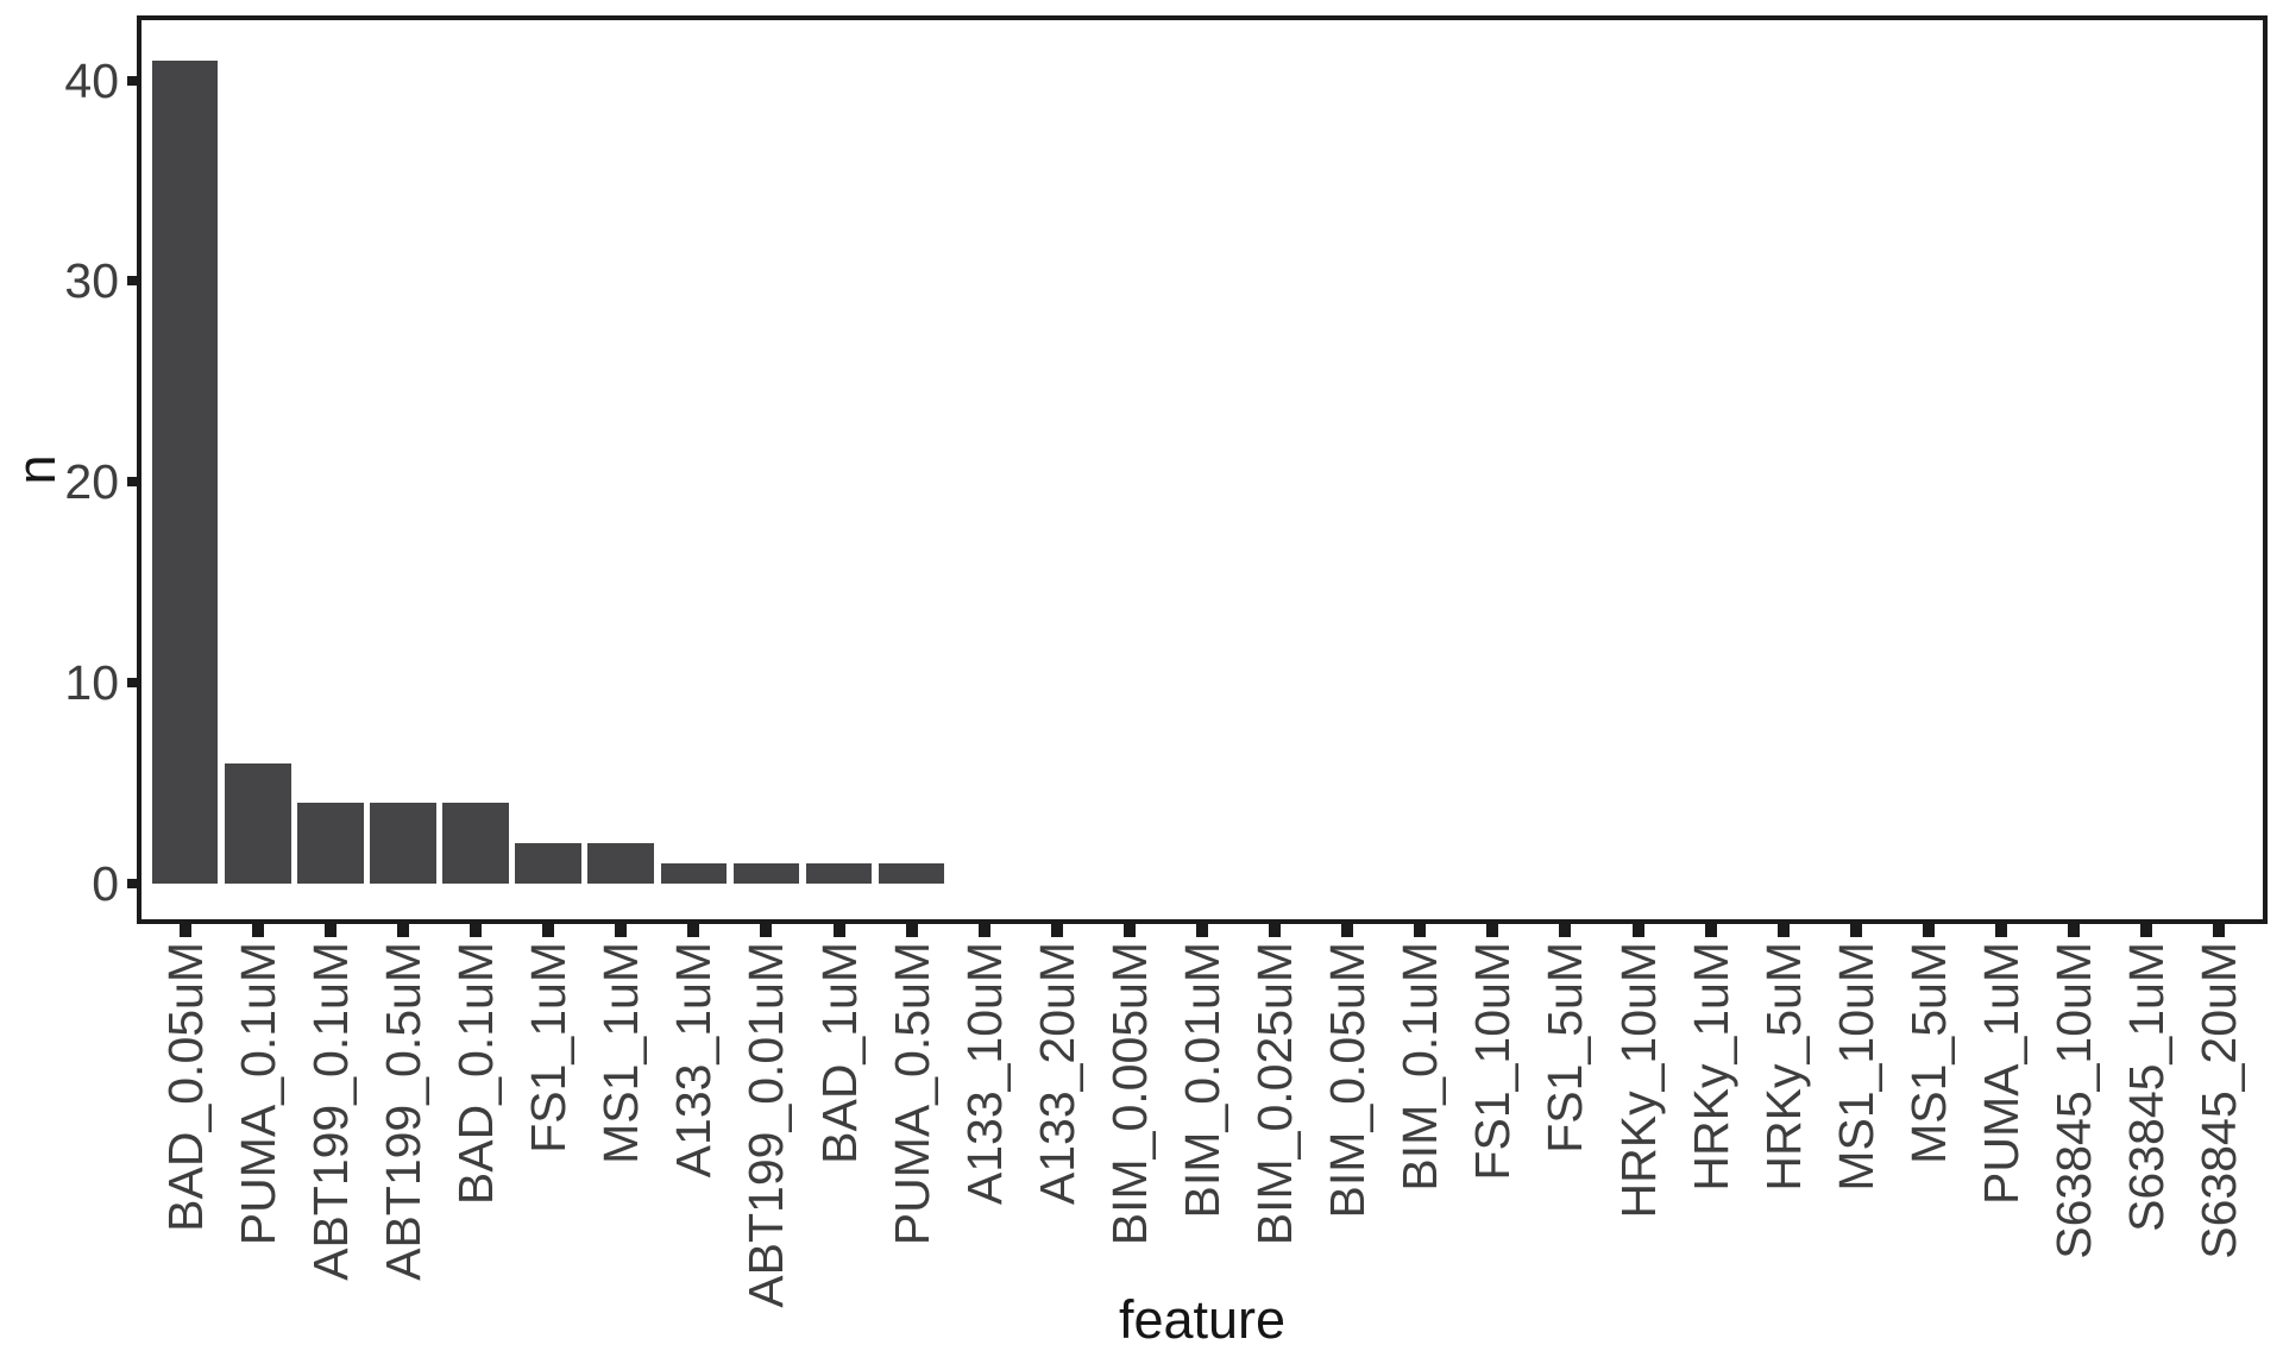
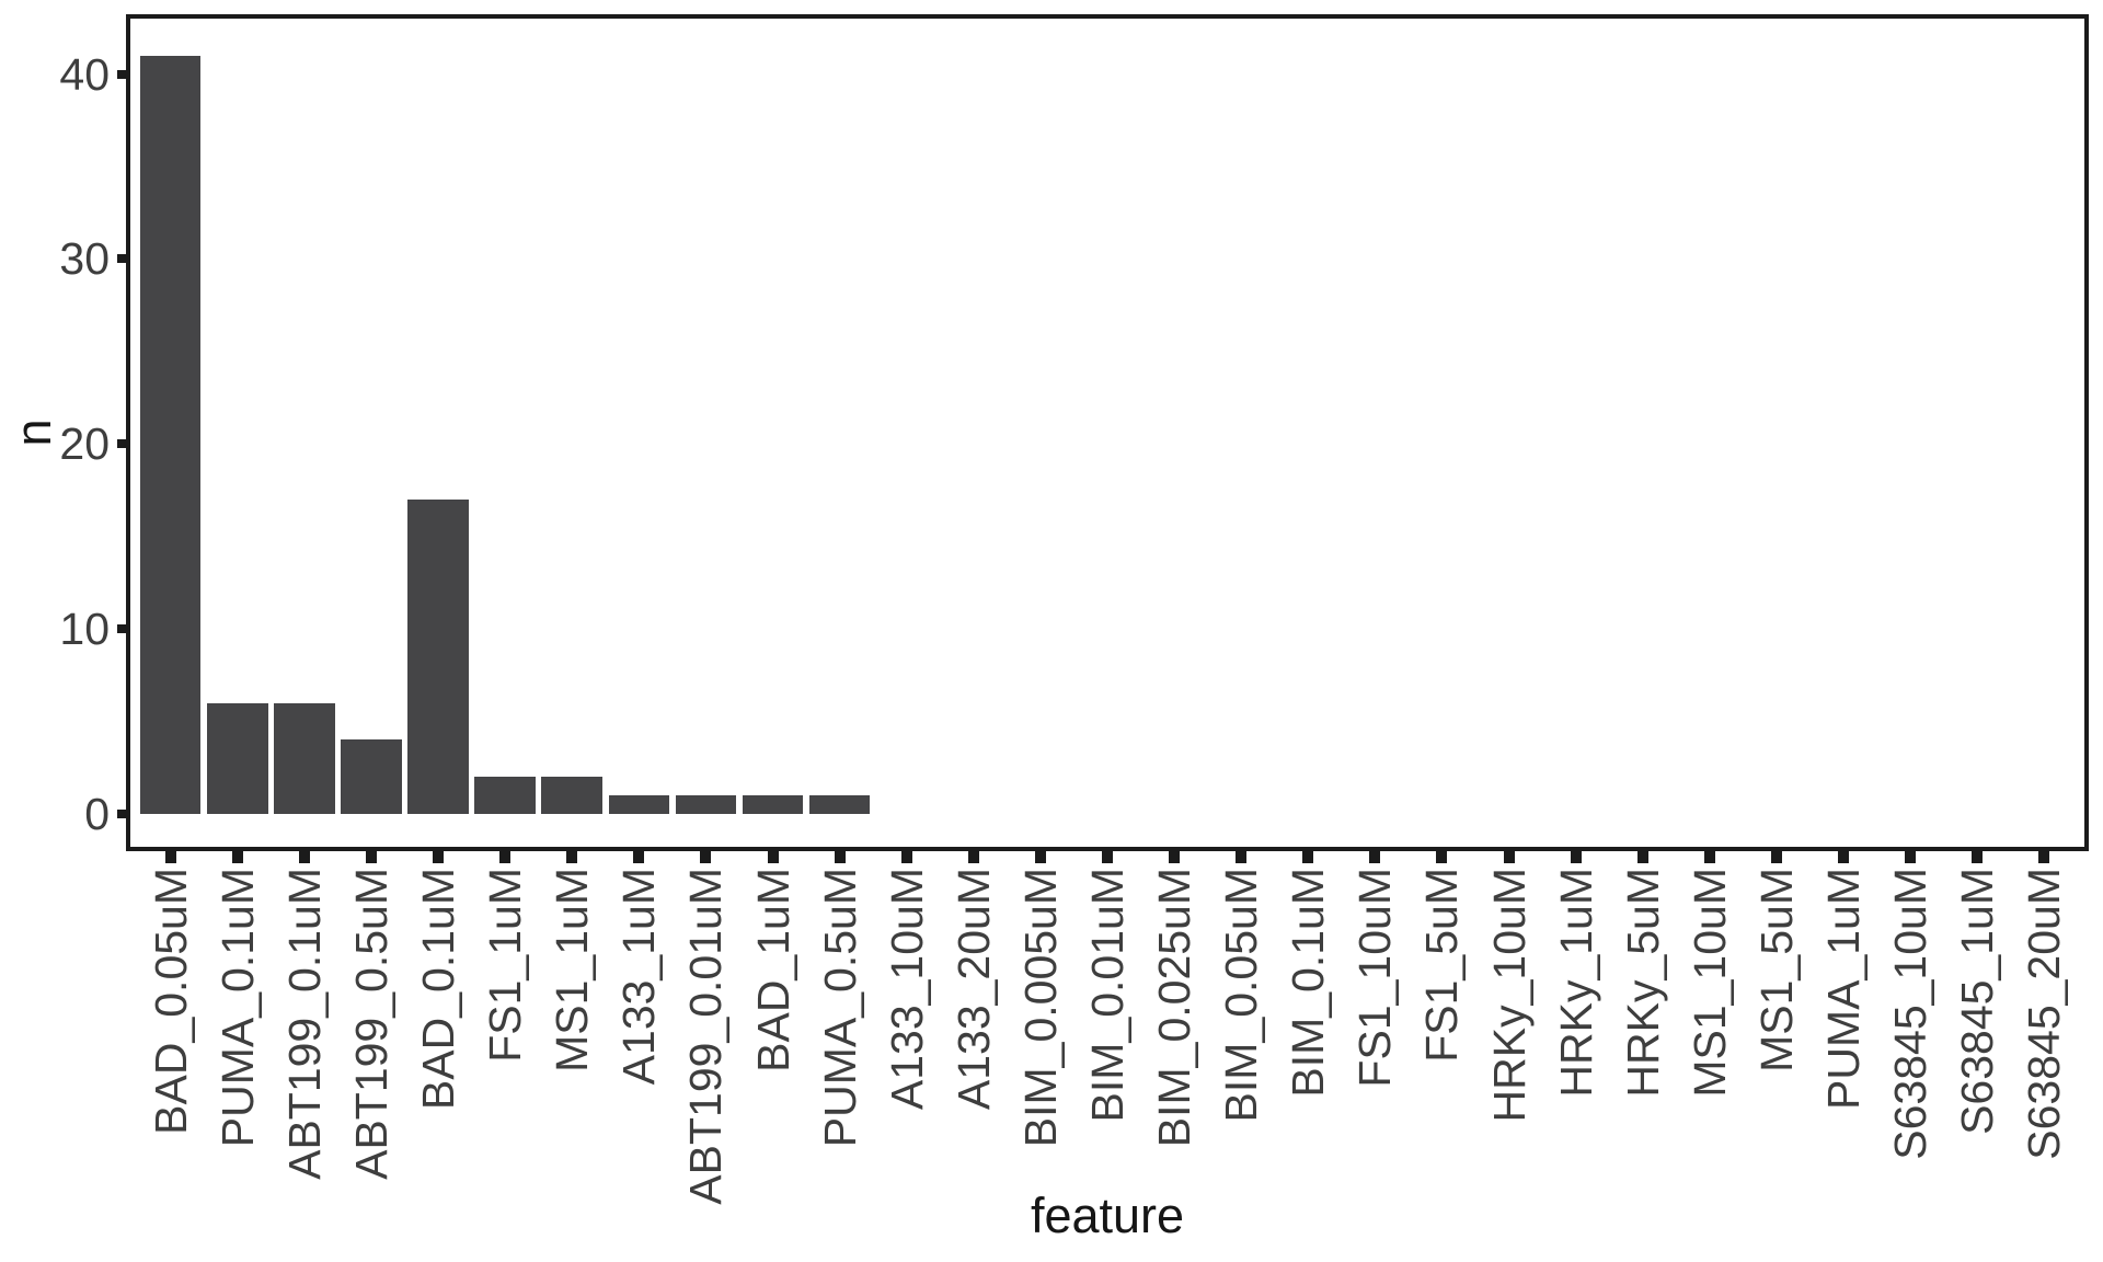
ABT199_0.1uM: 4 -> 6
BAD_0.1uM: 4 -> 17
